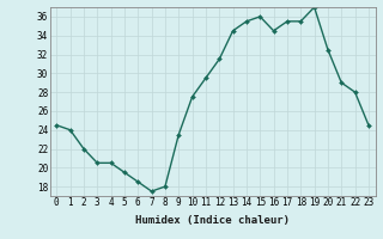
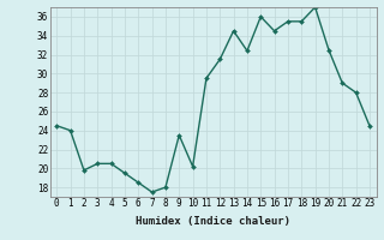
2: 22.0 -> 19.8
10: 27.5 -> 20.2
14: 35.5 -> 32.4
